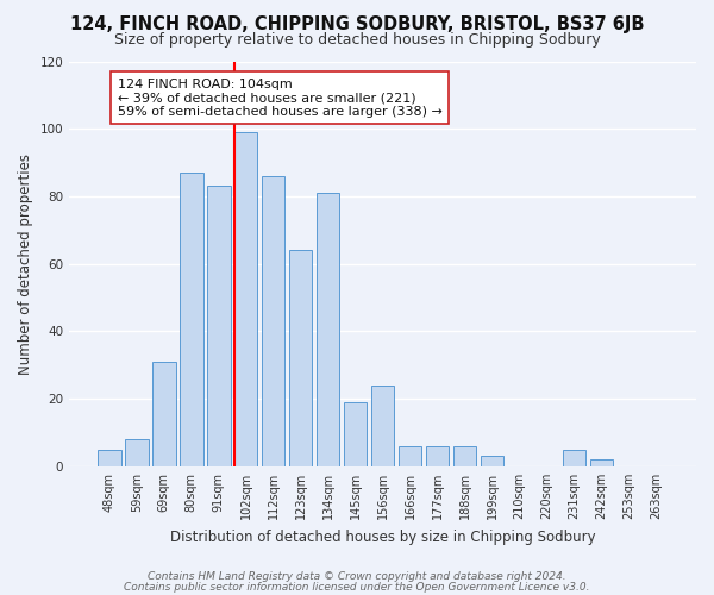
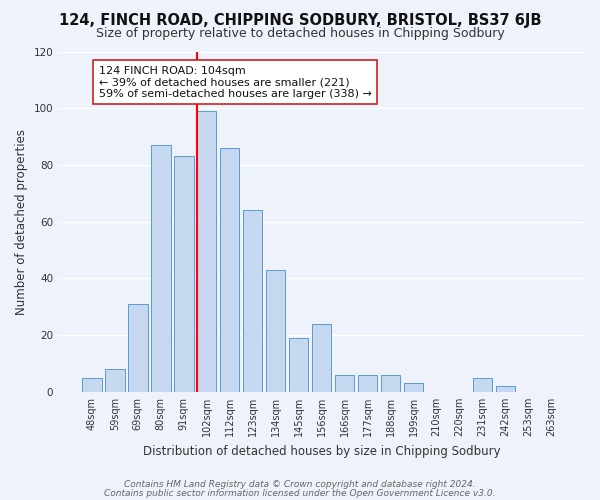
134sqm: 81 -> 43
